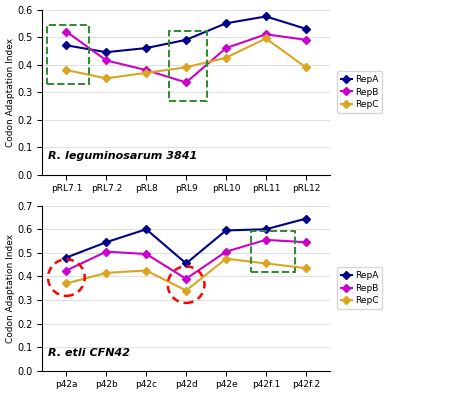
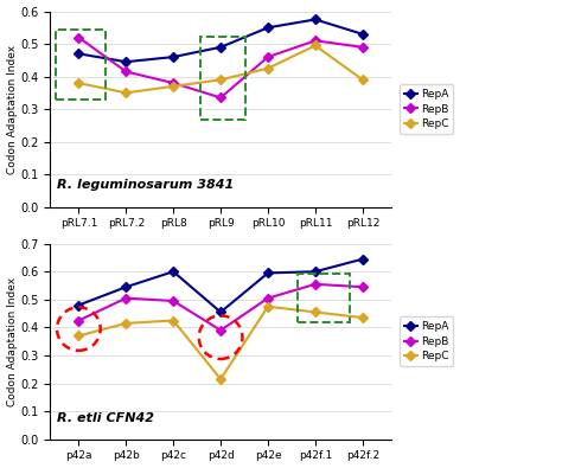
RepC/p42d: 0.340 -> 0.215
